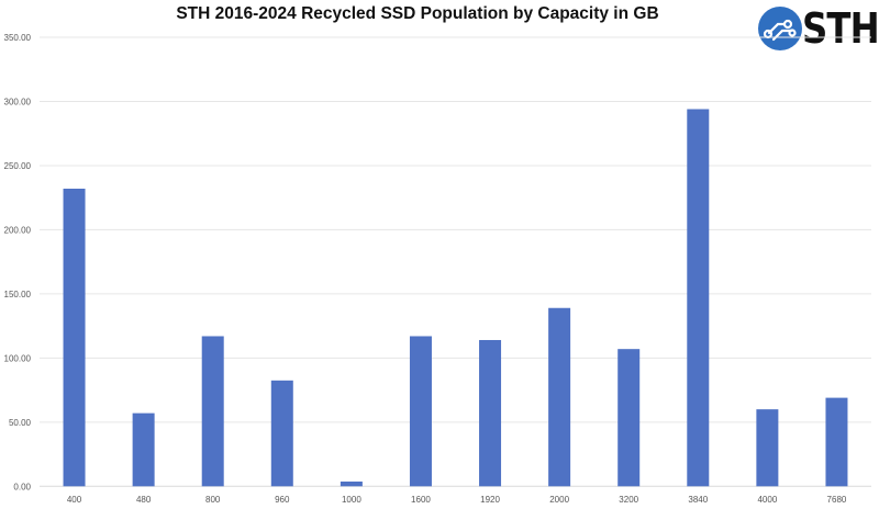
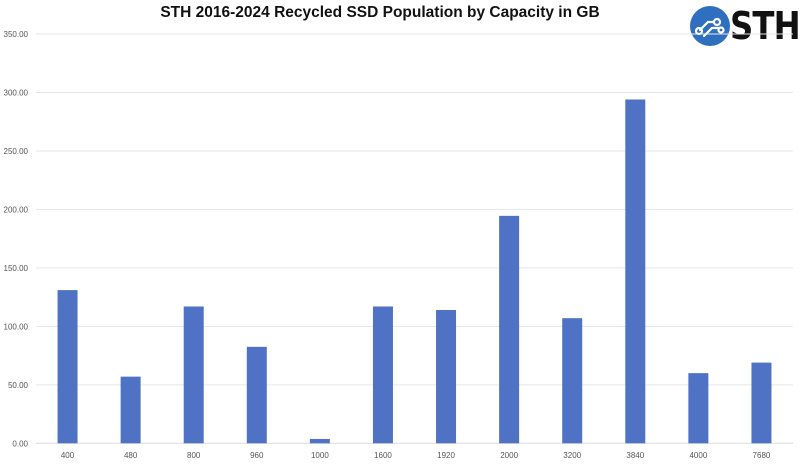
400: 232 -> 131
2000: 139 -> 194
